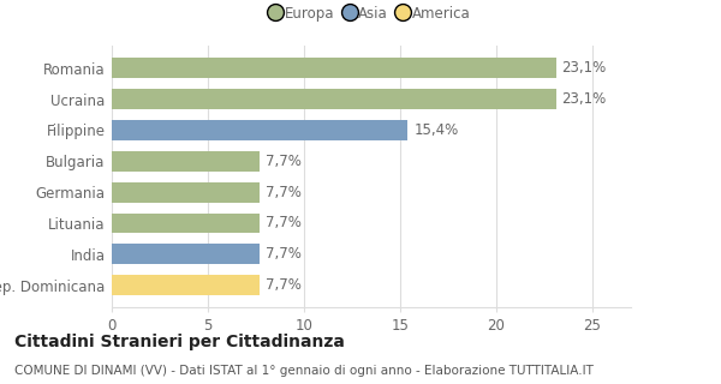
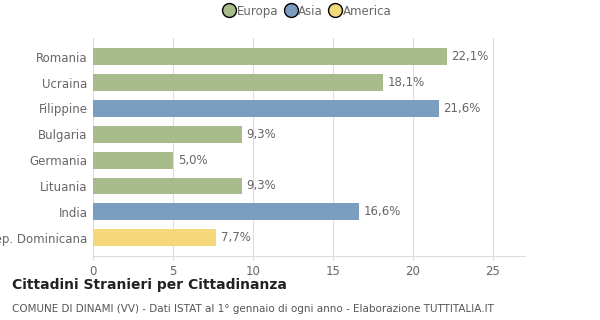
Romania: 23,1% -> 22,1%
Ucraina: 23,1% -> 18,1%
Filippine: 15,4% -> 21,6%
Bulgaria: 7,7% -> 9,3%
Germania: 7,7% -> 5,0%
Lituania: 7,7% -> 9,3%
India: 7,7% -> 16,6%
